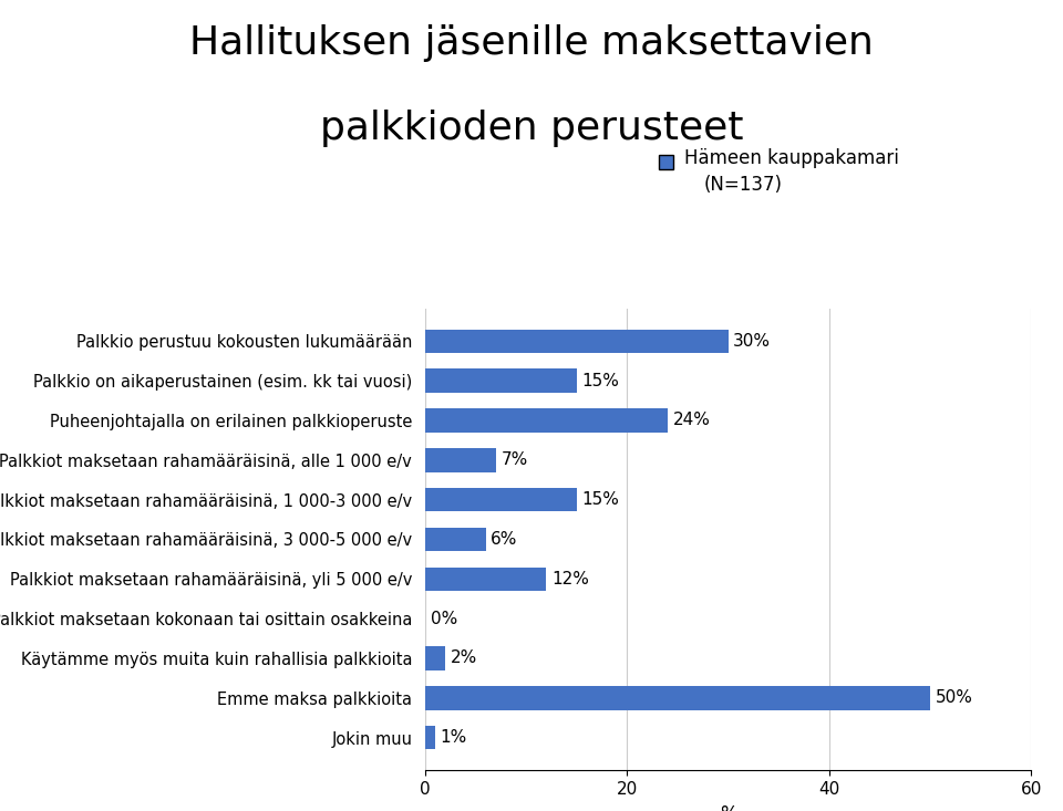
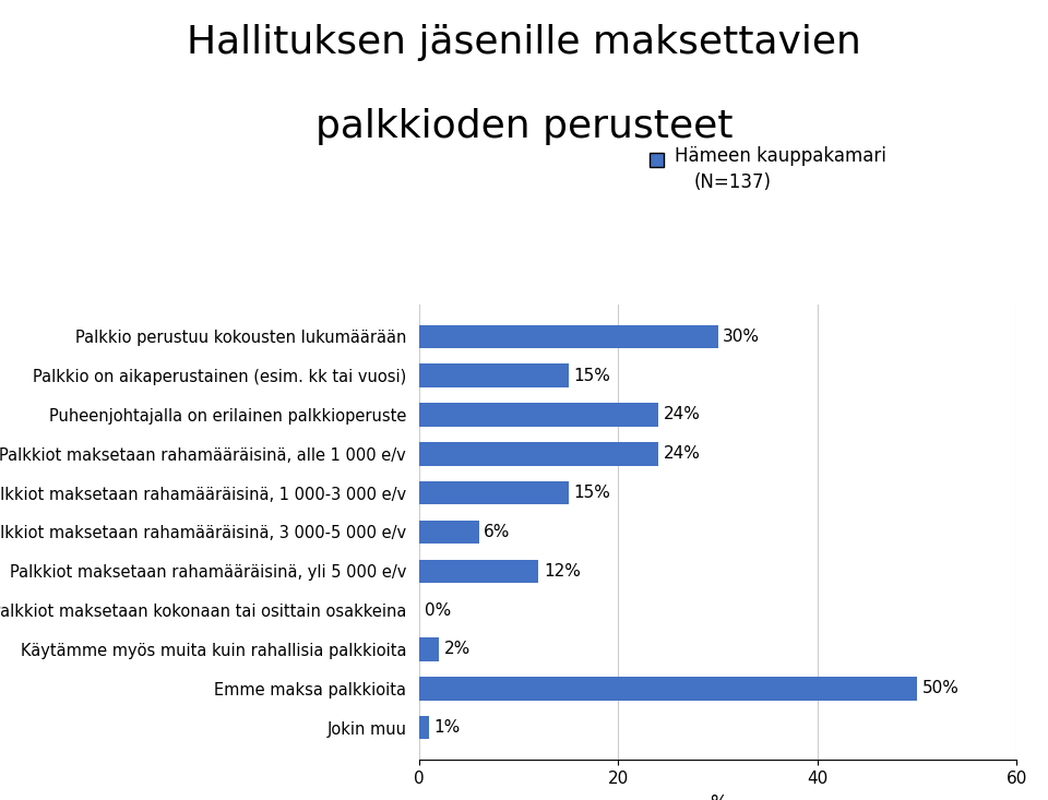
Palkkiot maksetaan rahamääräisinä, alle 1 000 e/v: 7% -> 24%
